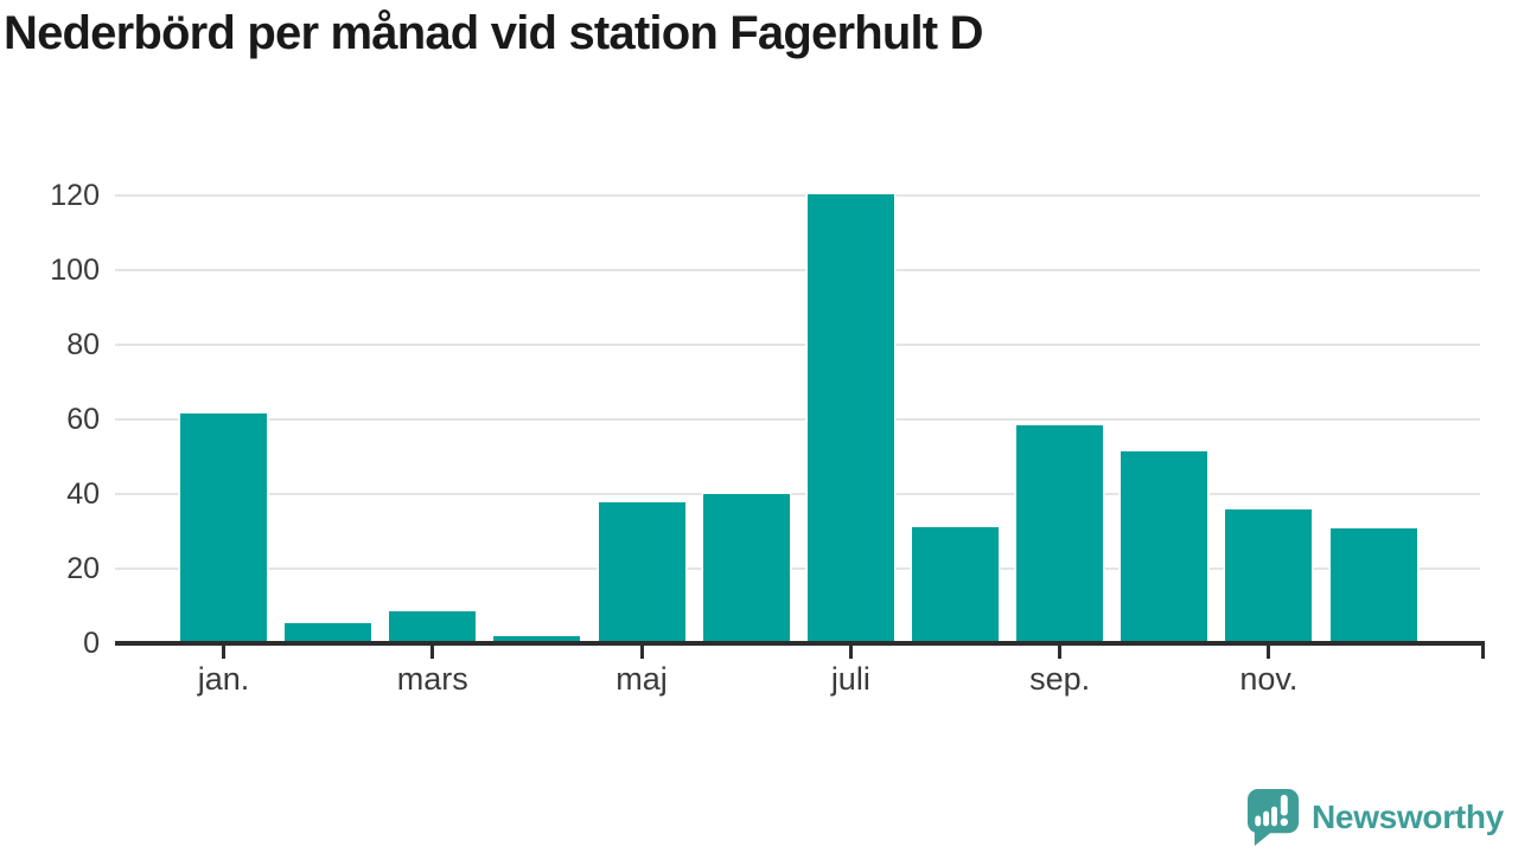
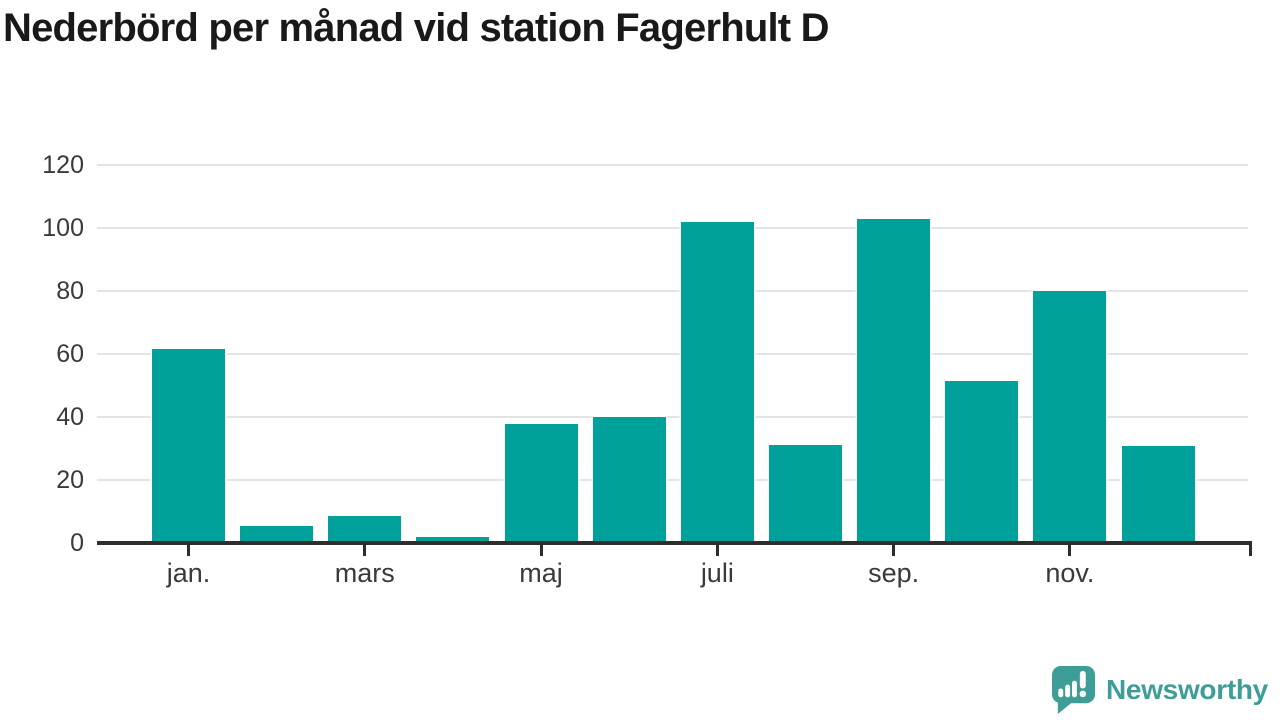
juli: 120 -> 102
sep.: 58 -> 103
nov.: 36 -> 80
